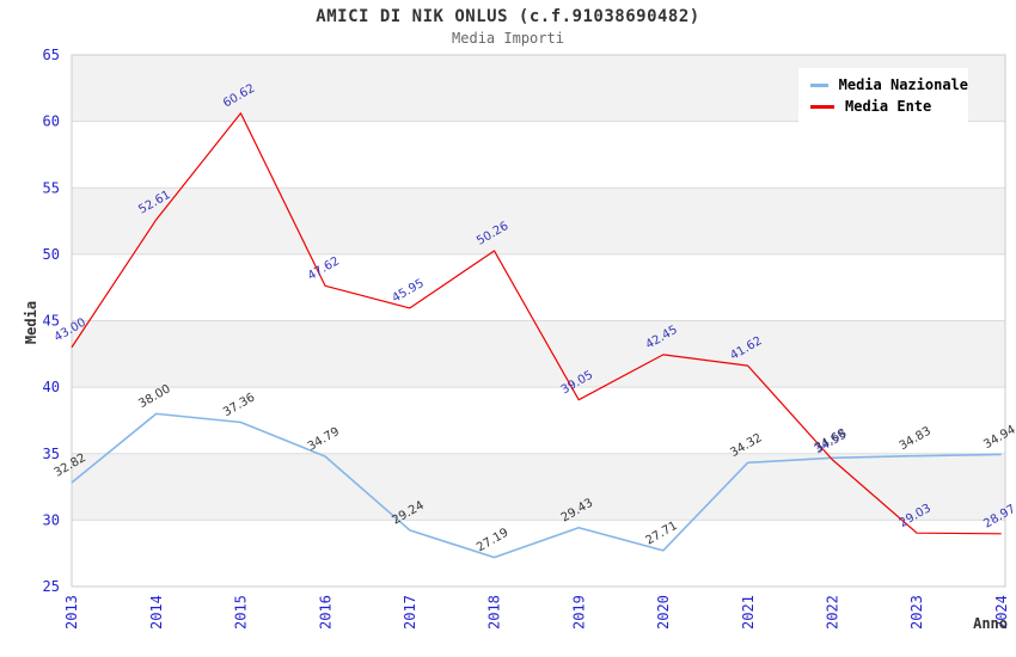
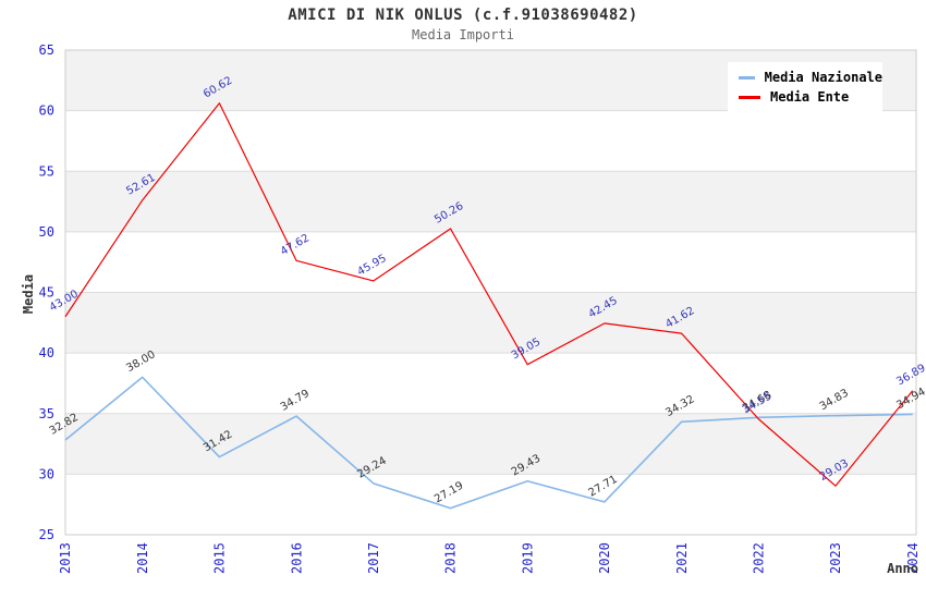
Media Nazionale/2015: 37.36 -> 31.42
Media Ente/2024: 28.97 -> 36.89
